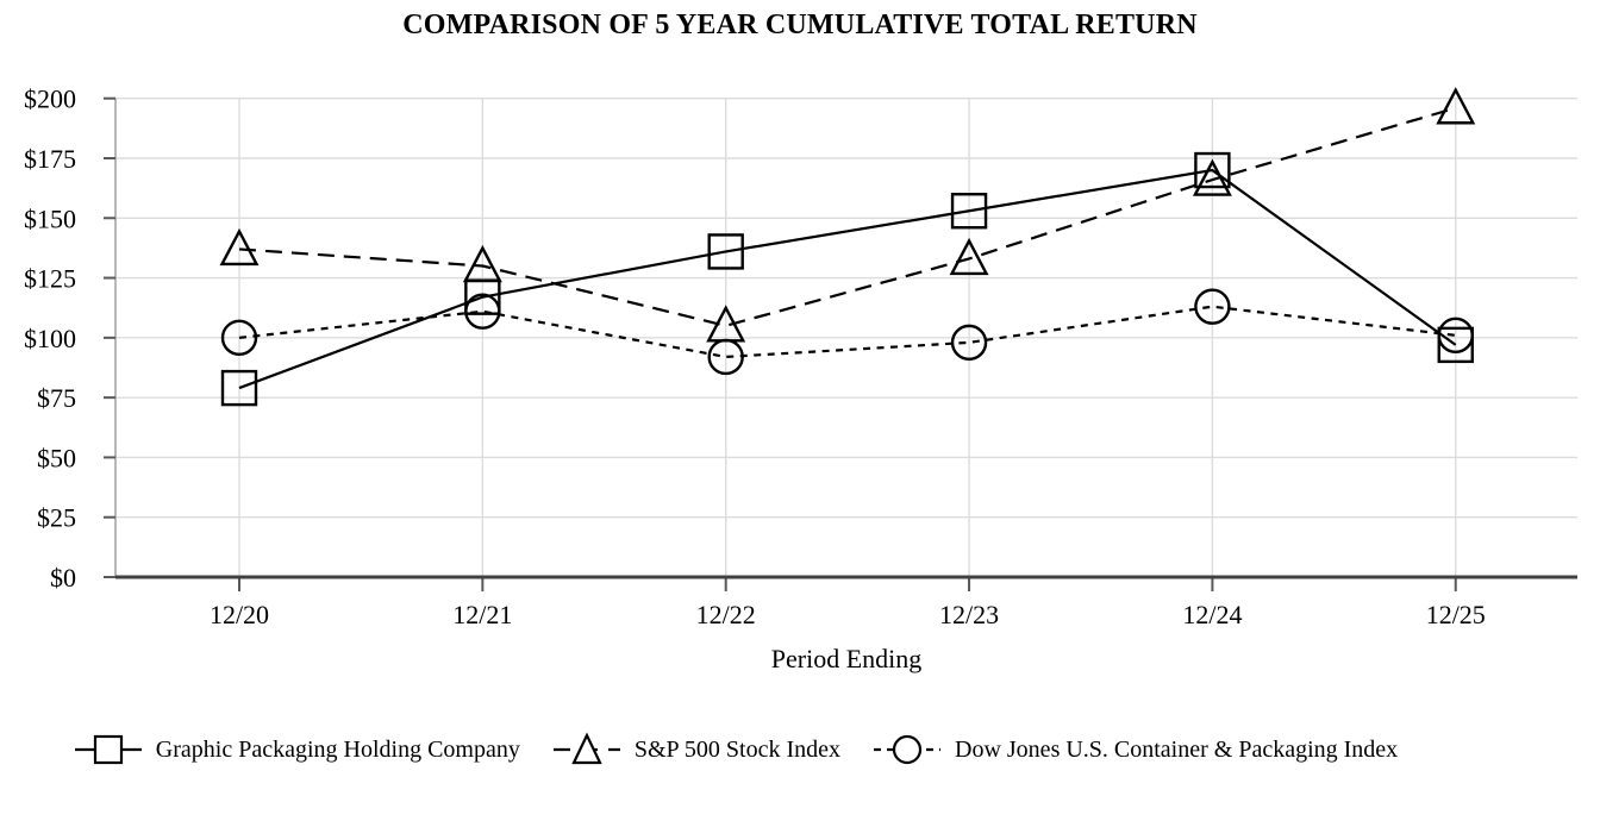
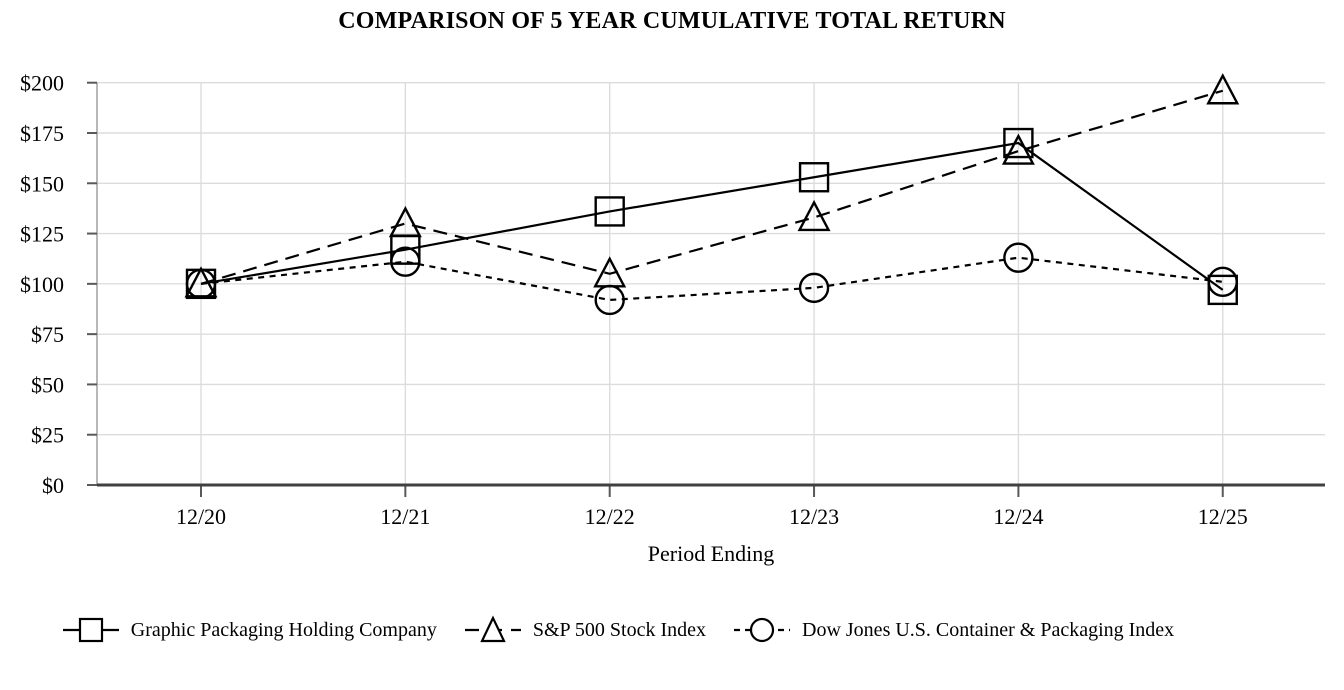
Graphic Packaging Holding Company/12/20: $79 -> $100
S&P 500 Stock Index/12/20: $137 -> $100
